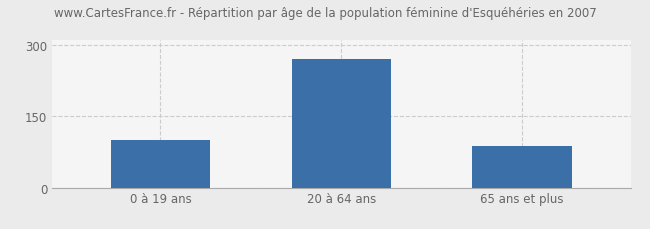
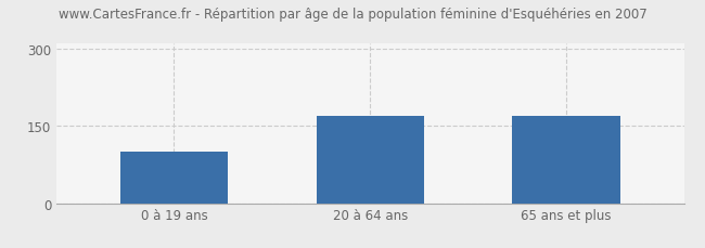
20 à 64 ans: 270 -> 170
65 ans et plus: 88 -> 170
